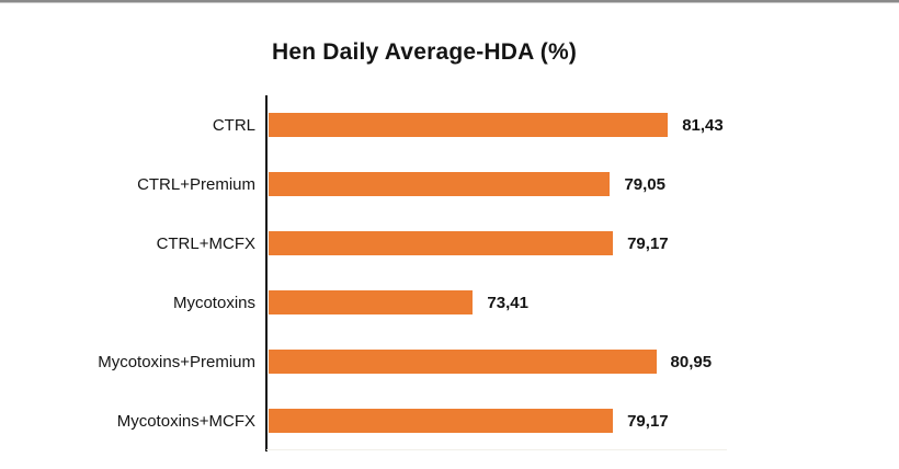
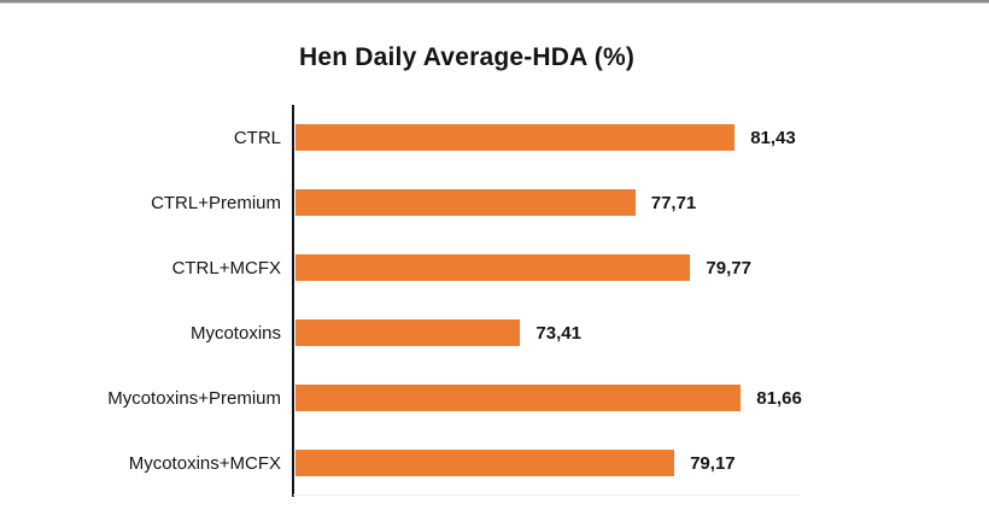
CTRL+Premium: 79,05 -> 77,71
CTRL+MCFX: 79,17 -> 79,77
Mycotoxins+Premium: 80,95 -> 81,66
